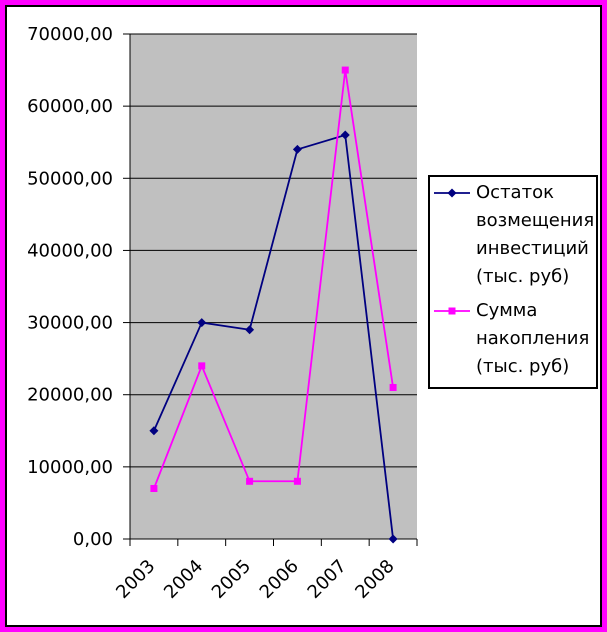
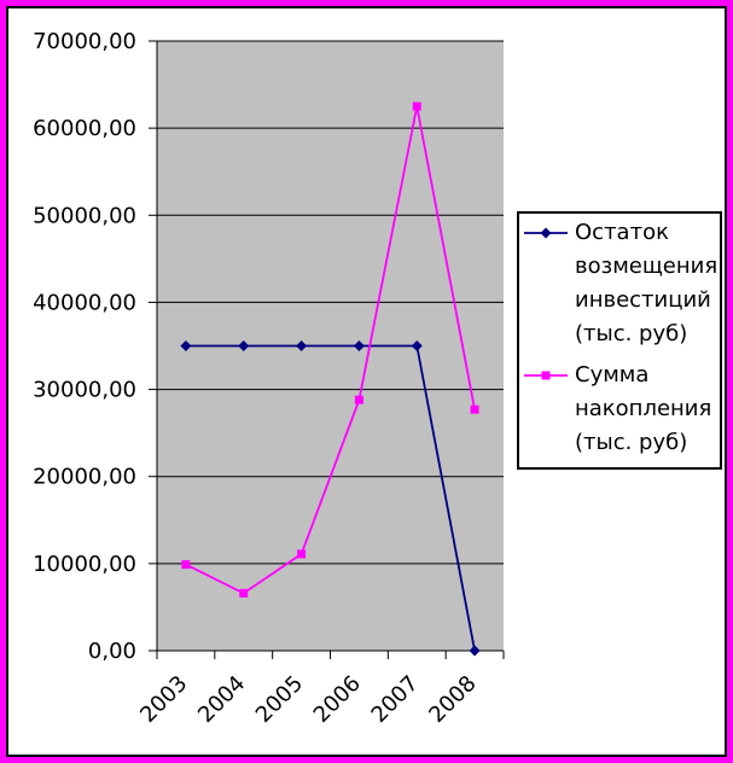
Остаток возмещения инвестиций (тыс. руб)/2003: 15000 -> 35000
Сумма накопления (тыс. руб)/2003: 7000 -> 10000
Остаток возмещения инвестиций (тыс. руб)/2004: 30000 -> 35000
Сумма накопления (тыс. руб)/2004: 24000 -> 7000
Остаток возмещения инвестиций (тыс. руб)/2005: 29000 -> 35000
Сумма накопления (тыс. руб)/2005: 8000 -> 11000
Остаток возмещения инвестиций (тыс. руб)/2006: 54000 -> 35000
Сумма накопления (тыс. руб)/2006: 8000 -> 29000
Остаток возмещения инвестиций (тыс. руб)/2007: 56000 -> 35000
Сумма накопления (тыс. руб)/2007: 65000 -> 62000
Сумма накопления (тыс. руб)/2008: 21000 -> 28000
